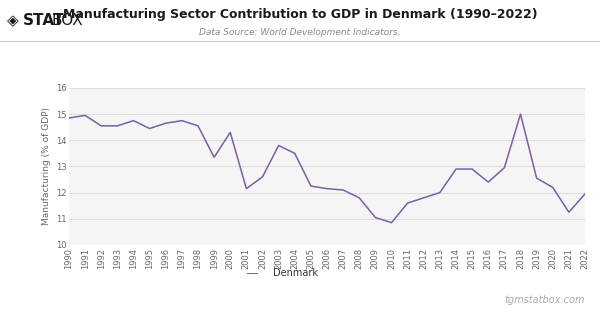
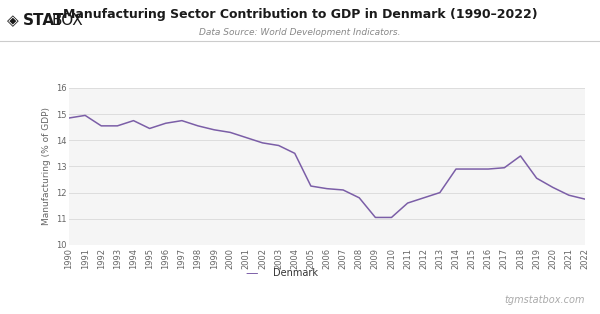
1999: 13.35 -> 14.40
2001: 12.15 -> 14.10
2002: 12.60 -> 13.90
2010: 10.85 -> 11.05
2016: 12.40 -> 12.90
2018: 15.00 -> 13.40
2021: 11.25 -> 11.90
2022: 11.95 -> 11.75
